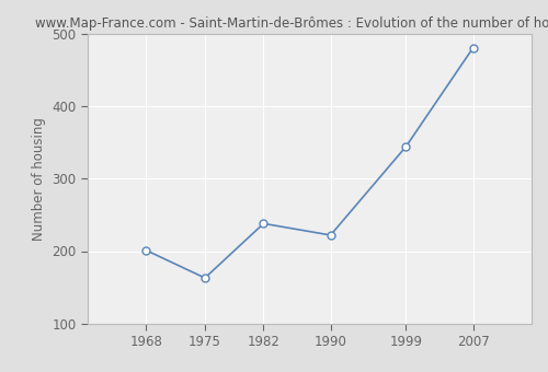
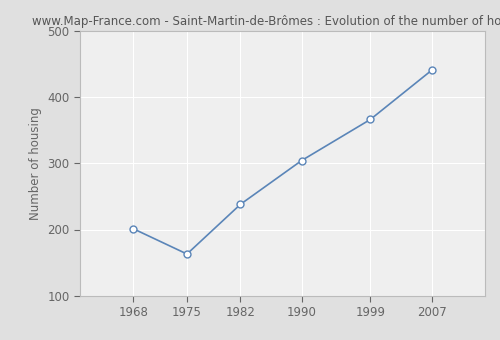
1990: 222 -> 304
1999: 344 -> 366
2007: 480 -> 440
